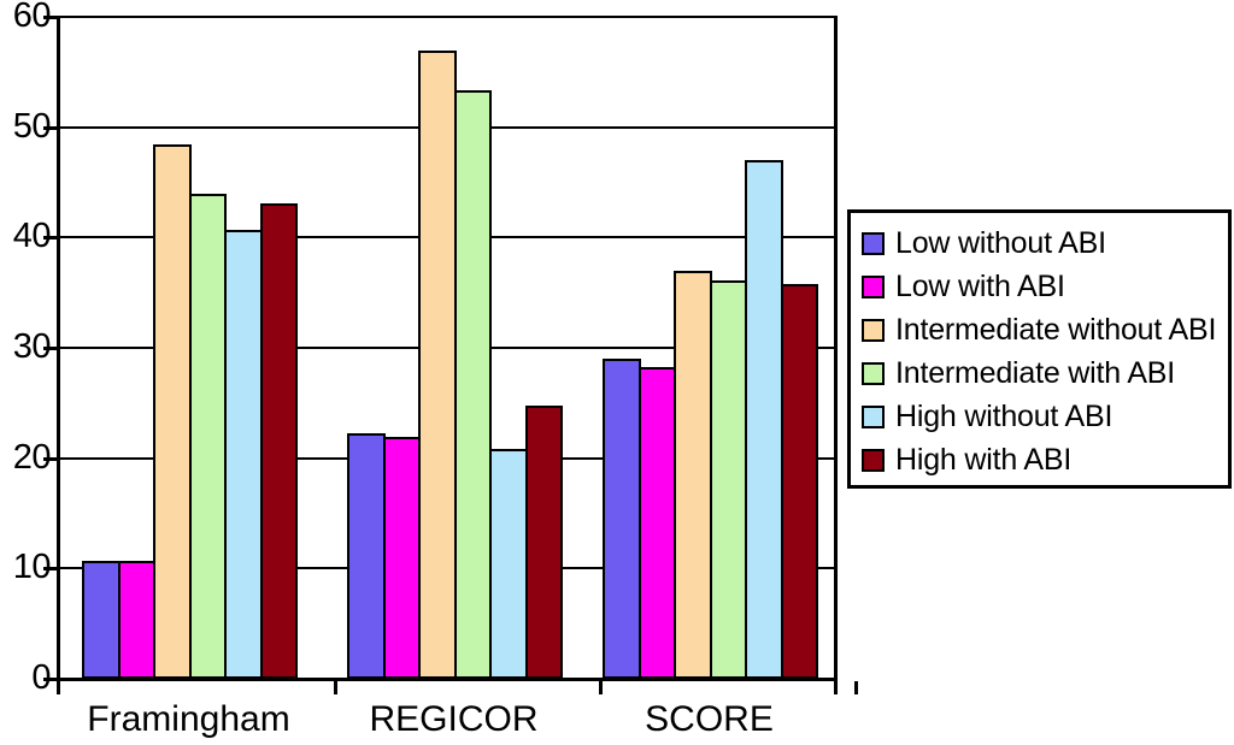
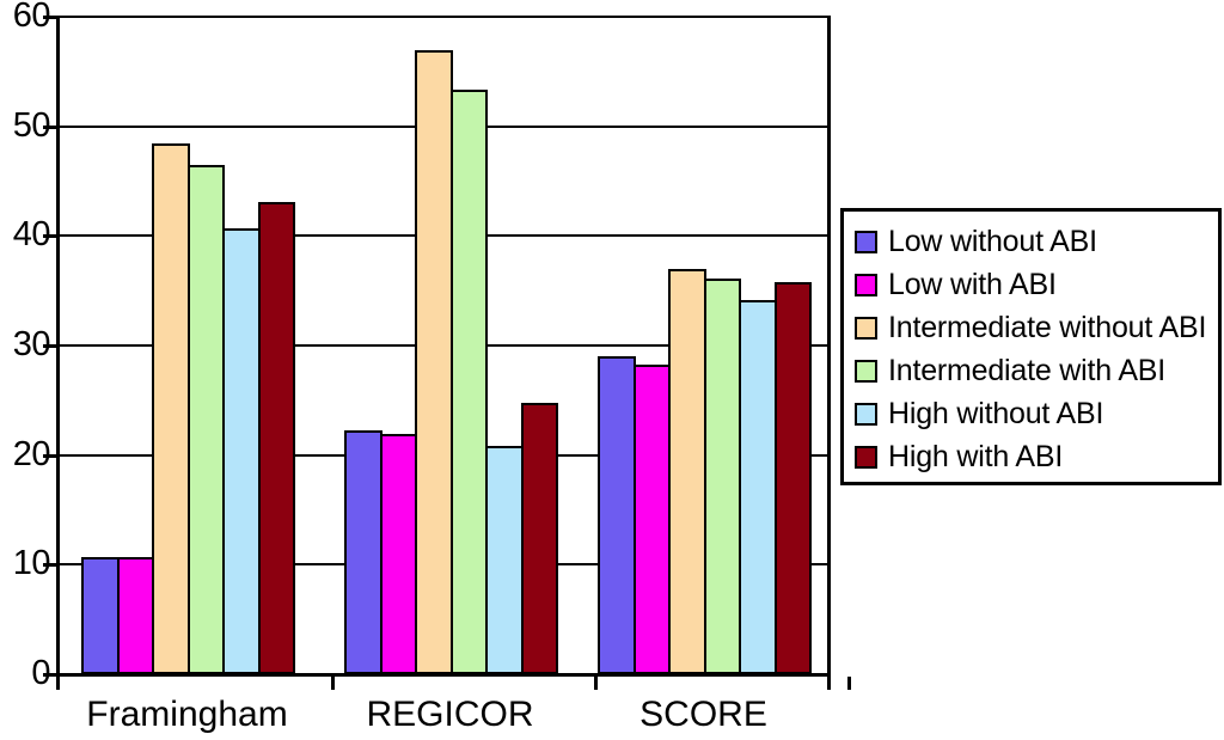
Intermediate with ABI/Framingham: 44 -> 46
High without ABI/SCORE: 47 -> 34
